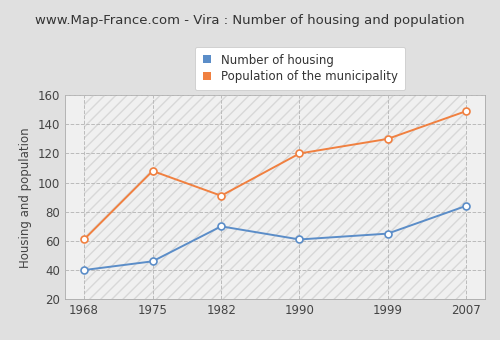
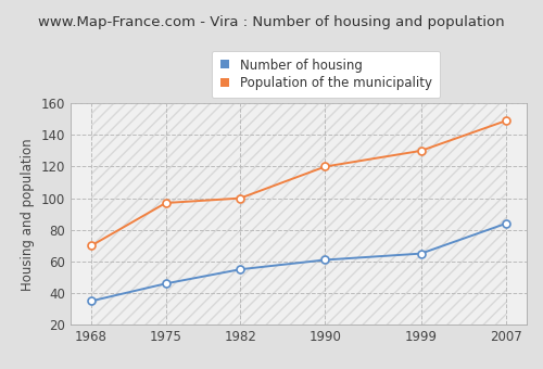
Number of housing/1968: 40 -> 35
Population of the municipality/1968: 61 -> 70
Population of the municipality/1975: 108 -> 97
Number of housing/1982: 70 -> 55
Population of the municipality/1982: 91 -> 100
